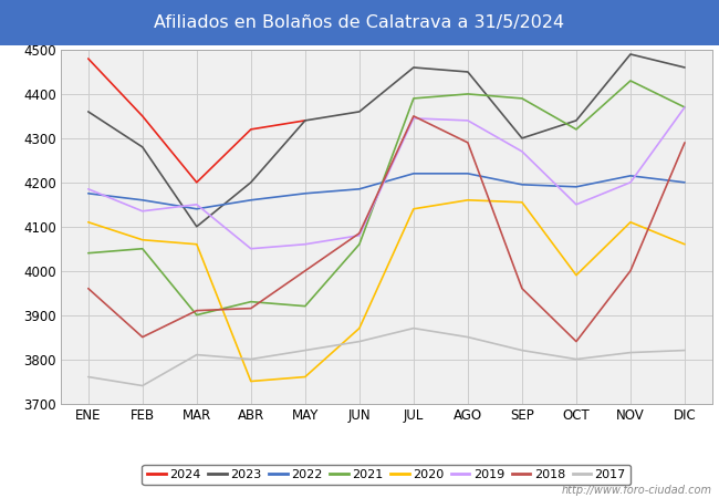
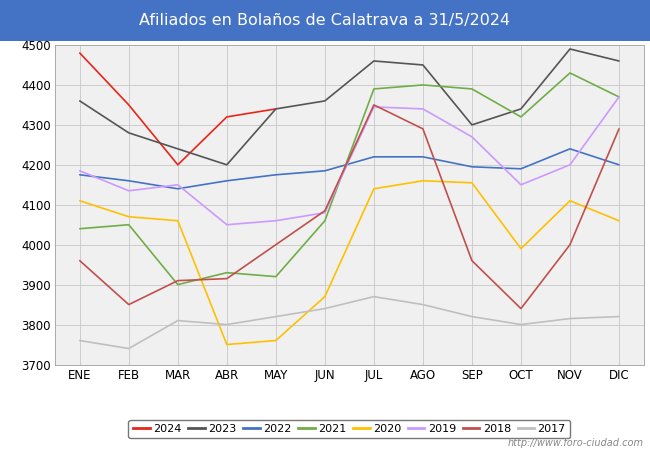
2023/MAR: 4100 -> 4240
2022/NOV: 4215 -> 4240
